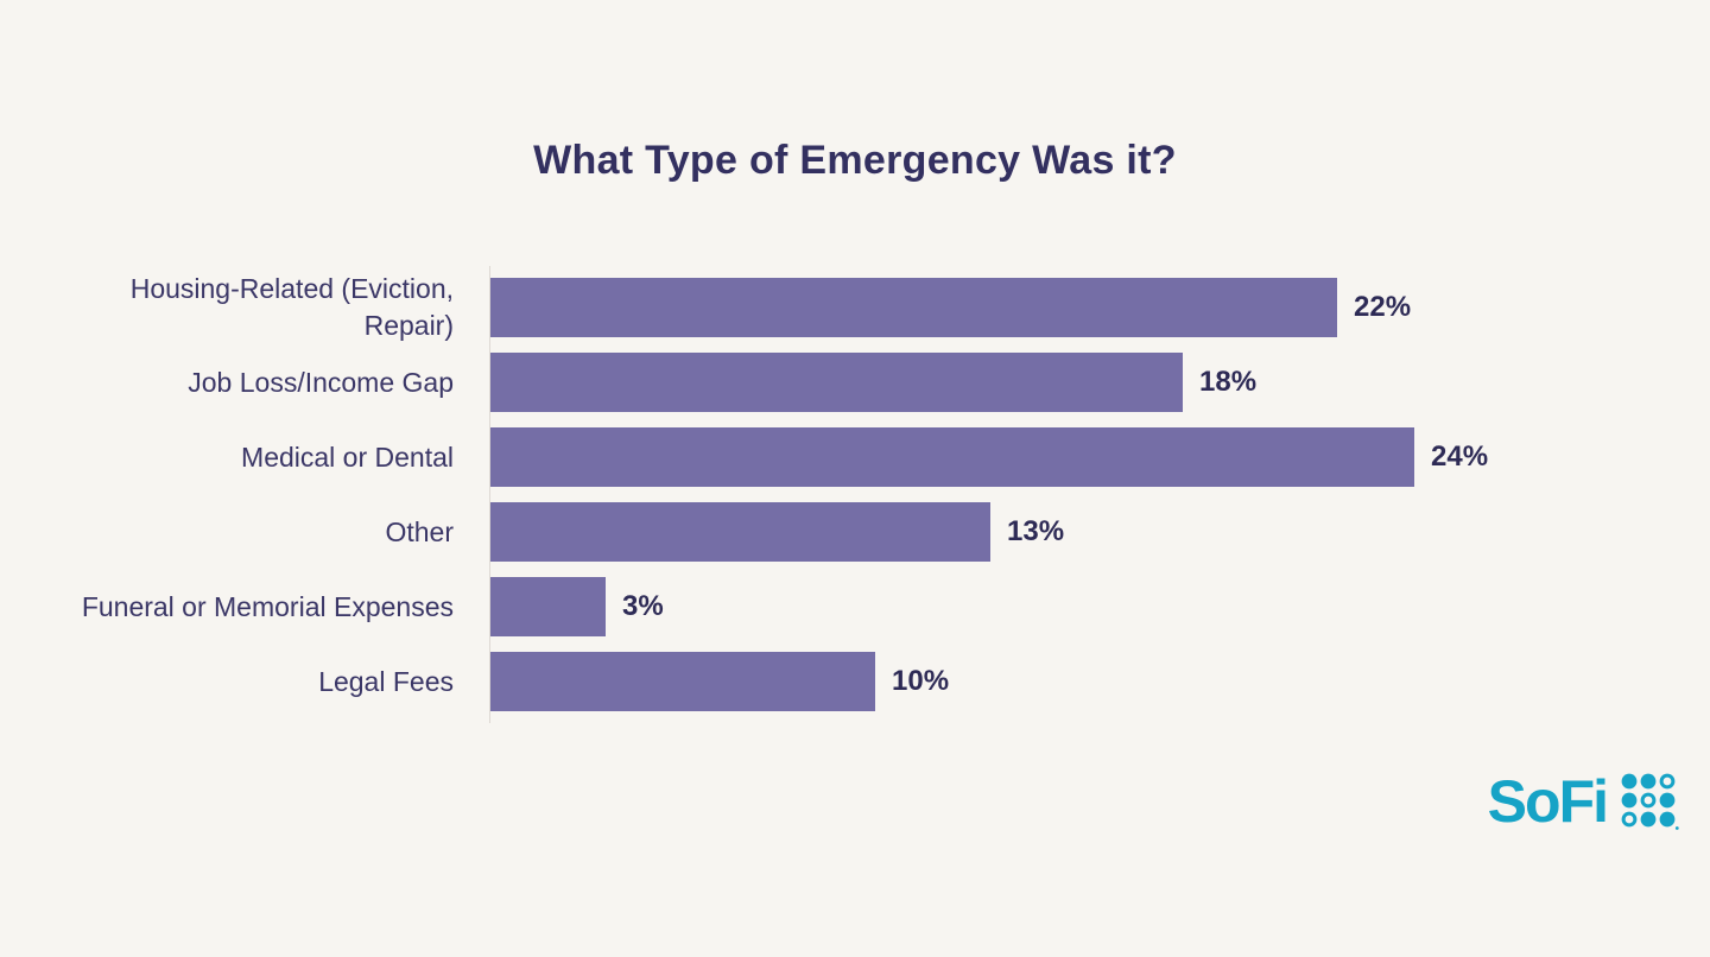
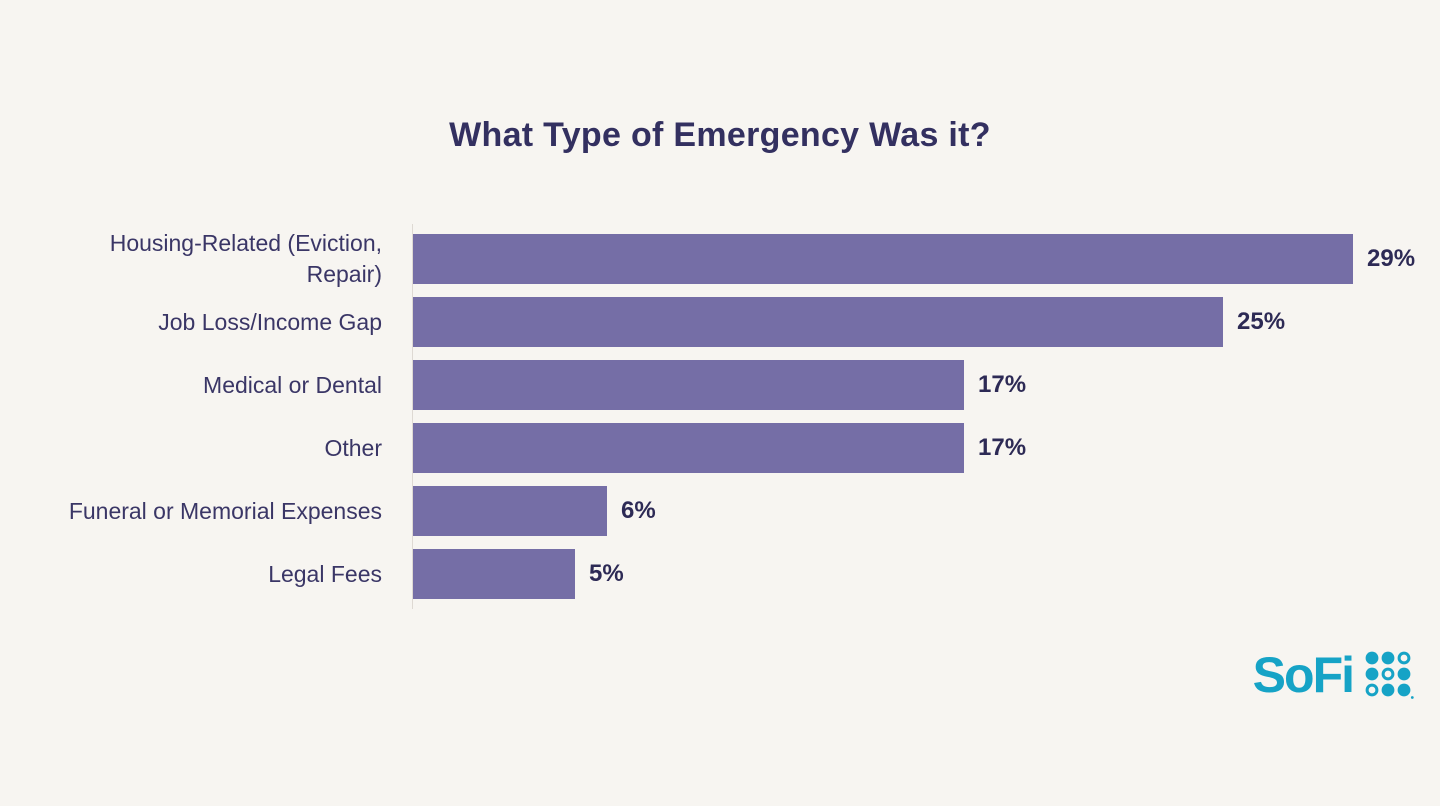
Housing-Related (Eviction, Repair): 22% -> 29%
Job Loss/Income Gap: 18% -> 25%
Medical or Dental: 24% -> 17%
Other: 13% -> 17%
Funeral or Memorial Expenses: 3% -> 6%
Legal Fees: 10% -> 5%
